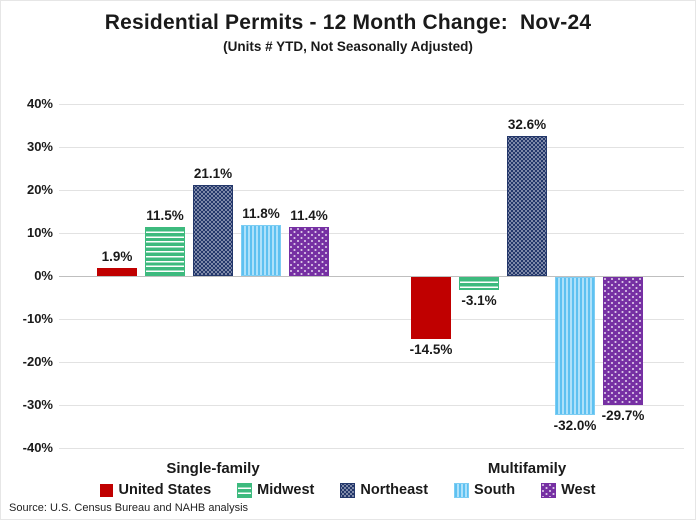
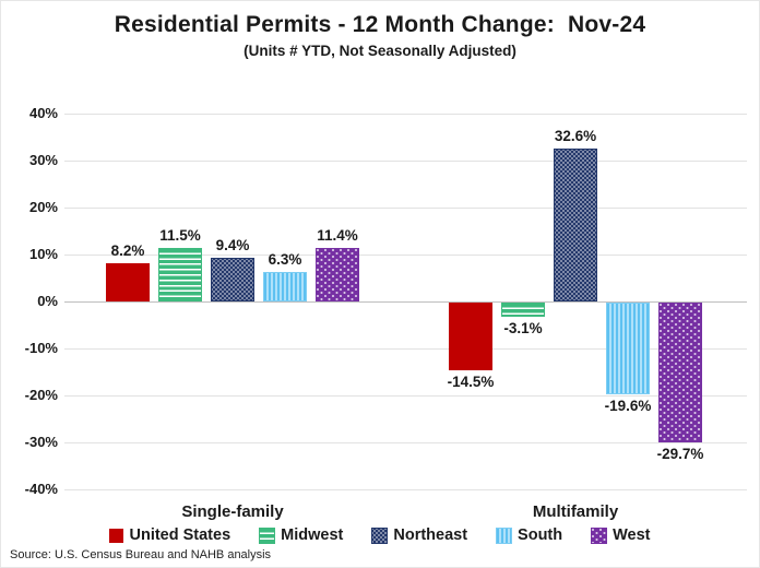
United States/Single-family: 1.9% -> 8.2%
Northeast/Single-family: 21.1% -> 9.4%
South/Single-family: 11.8% -> 6.3%
South/Multifamily: -32.0% -> -19.6%
